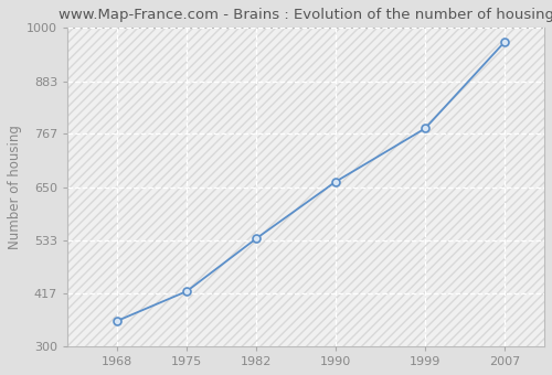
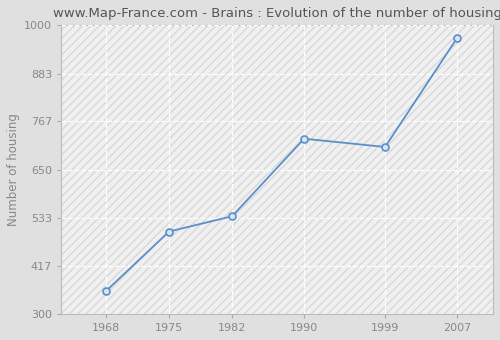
1975: 421 -> 500
1990: 662 -> 725
1999: 779 -> 705
